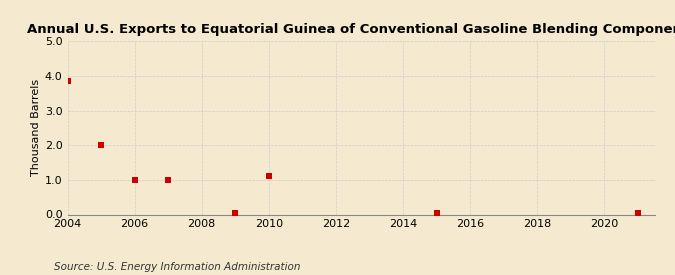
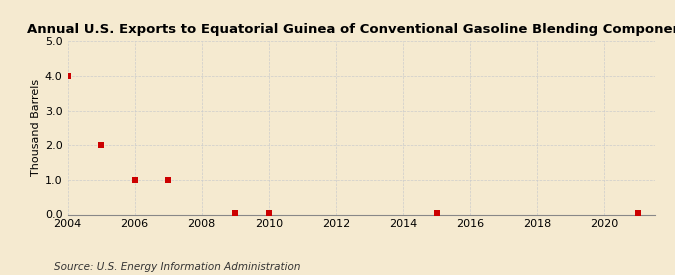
2004: 3.85 -> 4.00
2010: 1.10 -> 0.04
